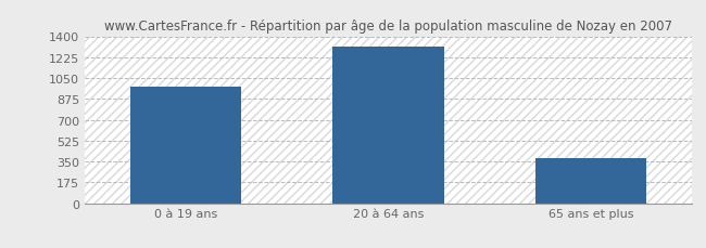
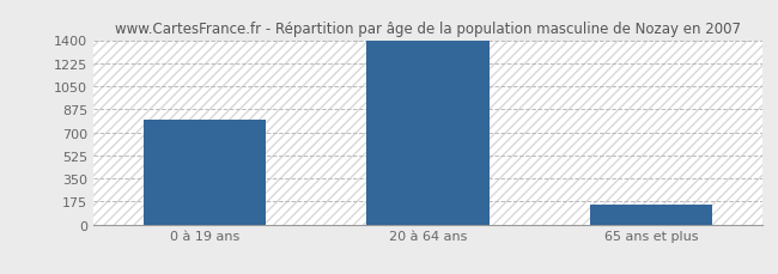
0 à 19 ans: 980 -> 800
20 à 64 ans: 1310 -> 1400
65 ans et plus: 380 -> 160
